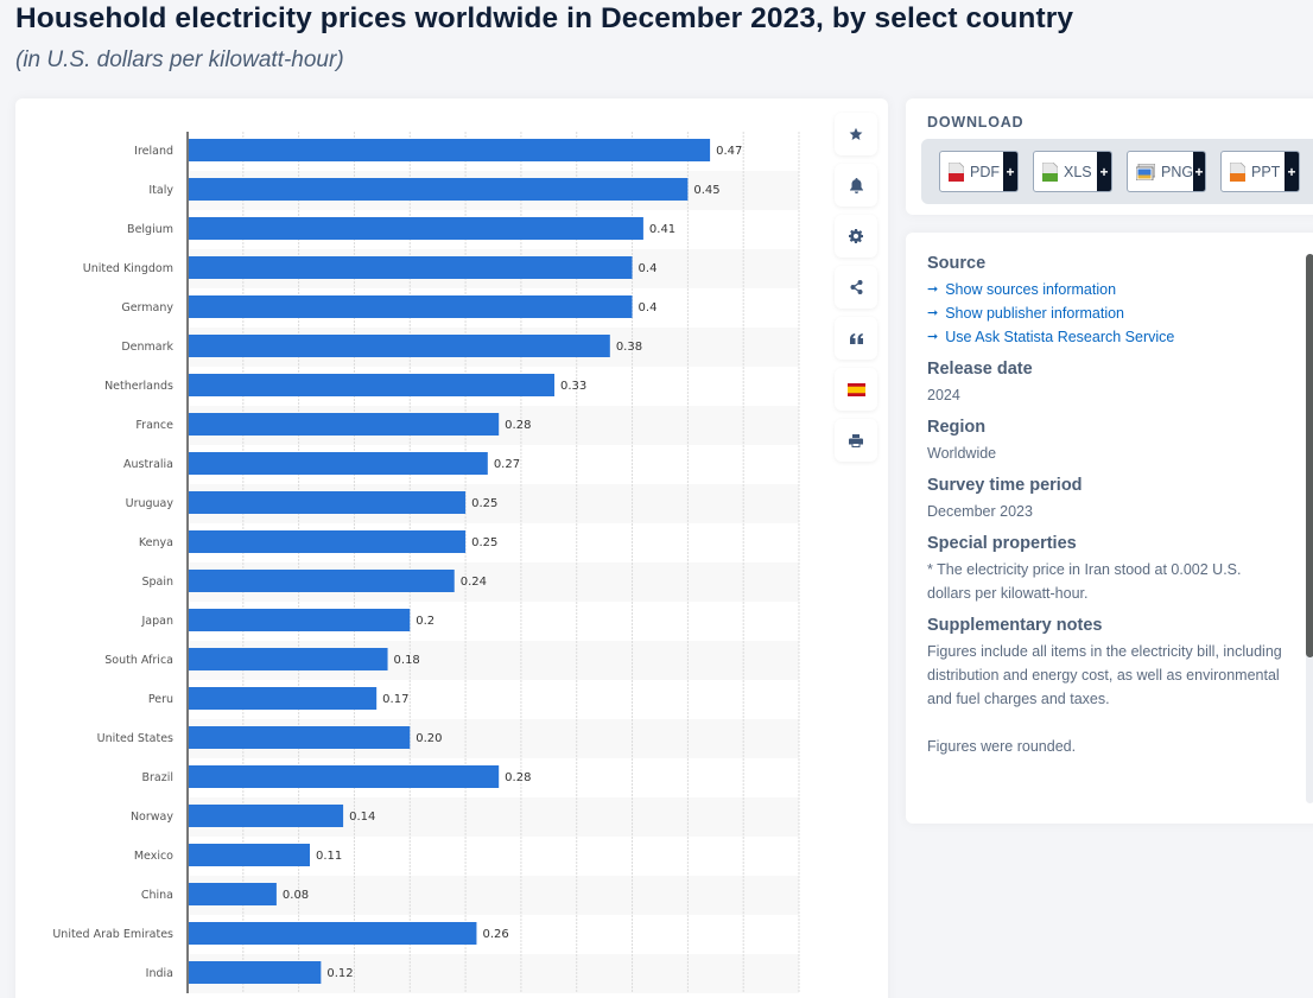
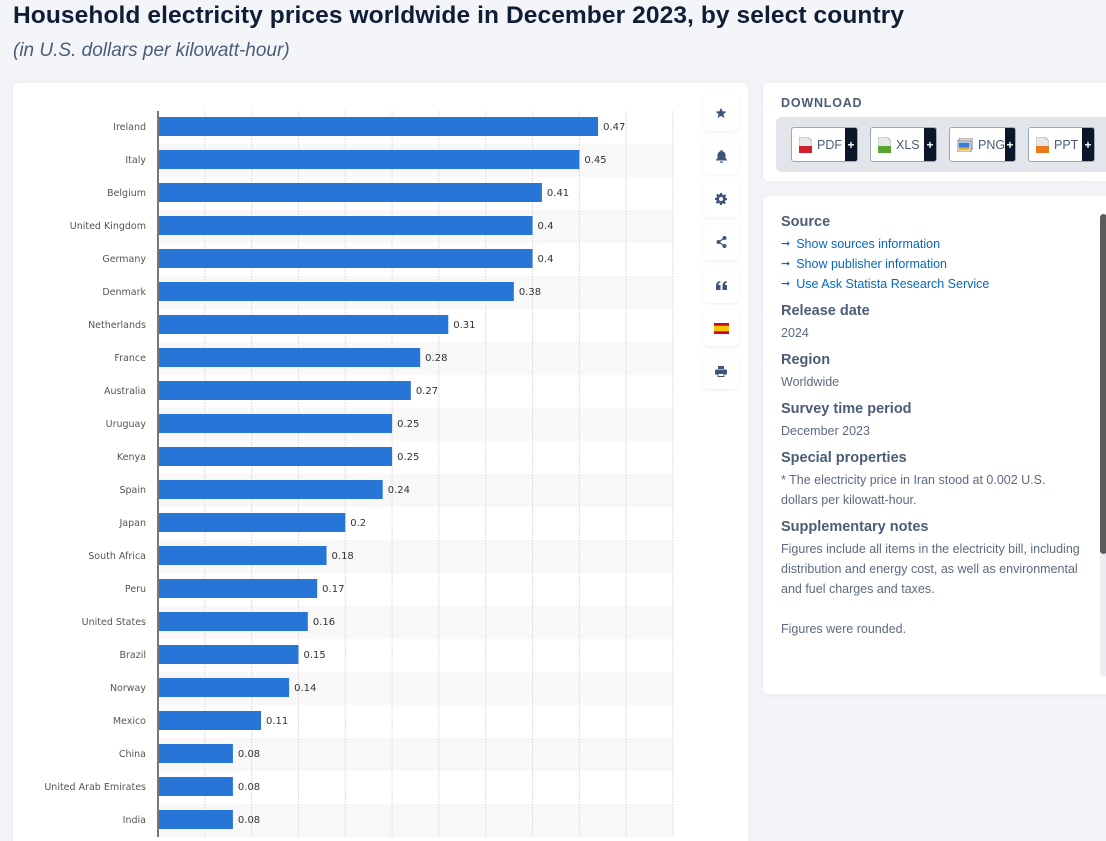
Netherlands: 0.33 -> 0.31
United States: 0.20 -> 0.16
Brazil: 0.28 -> 0.15
United Arab Emirates: 0.26 -> 0.08
India: 0.12 -> 0.08
